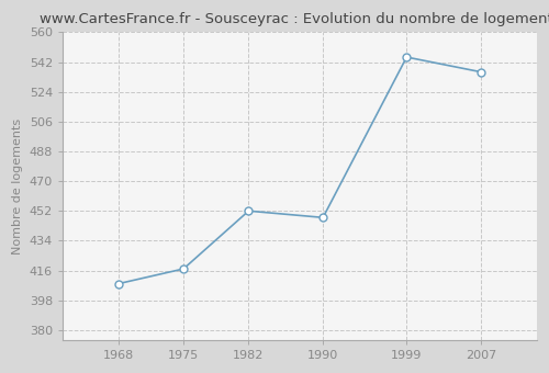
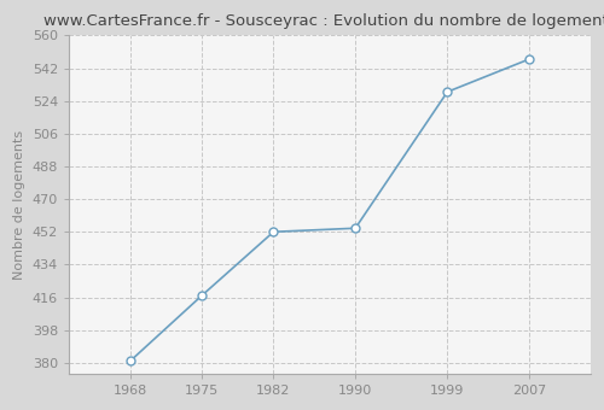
1968: 408 -> 381
1990: 448 -> 454
1999: 545 -> 529
2007: 536 -> 547
